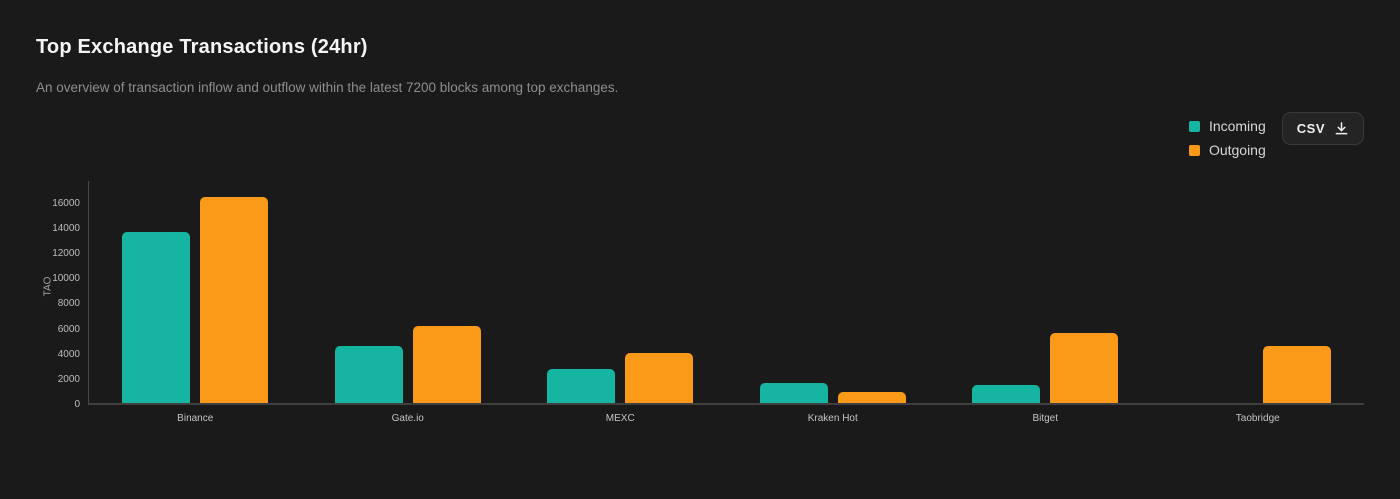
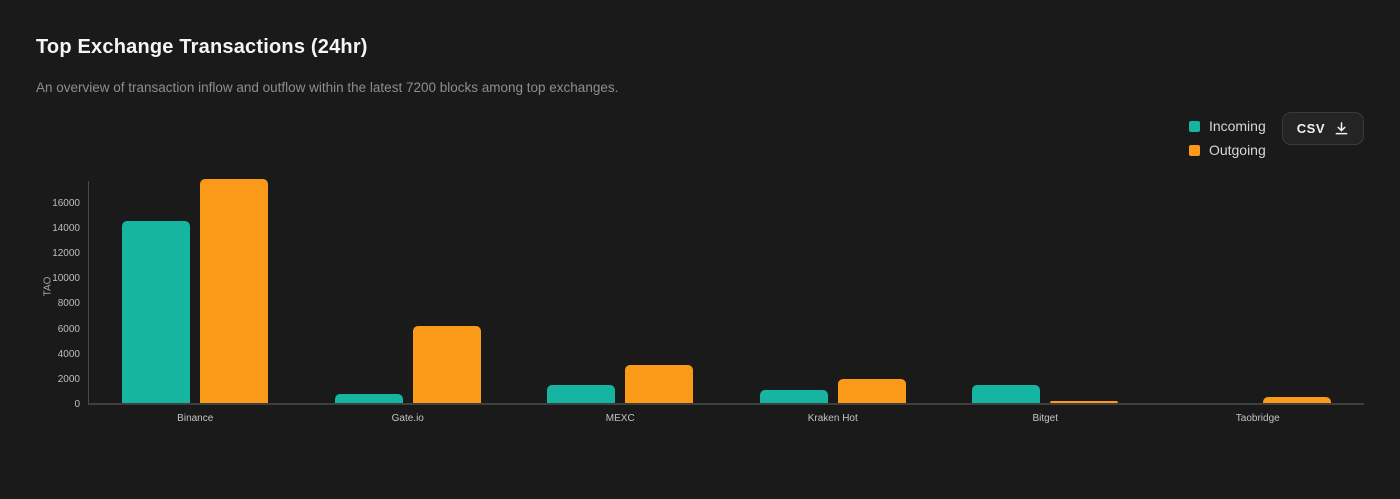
Incoming/Binance: 13600 -> 14500
Outgoing/Binance: 16400 -> 17800
Incoming/Gate.io: 4500 -> 800
Incoming/MEXC: 2700 -> 1400
Outgoing/MEXC: 4000 -> 3000
Incoming/Kraken Hot: 1600 -> 1000
Outgoing/Kraken Hot: 900 -> 1900
Outgoing/Bitget: 5600 -> 200
Outgoing/Taobridge: 4500 -> 400
